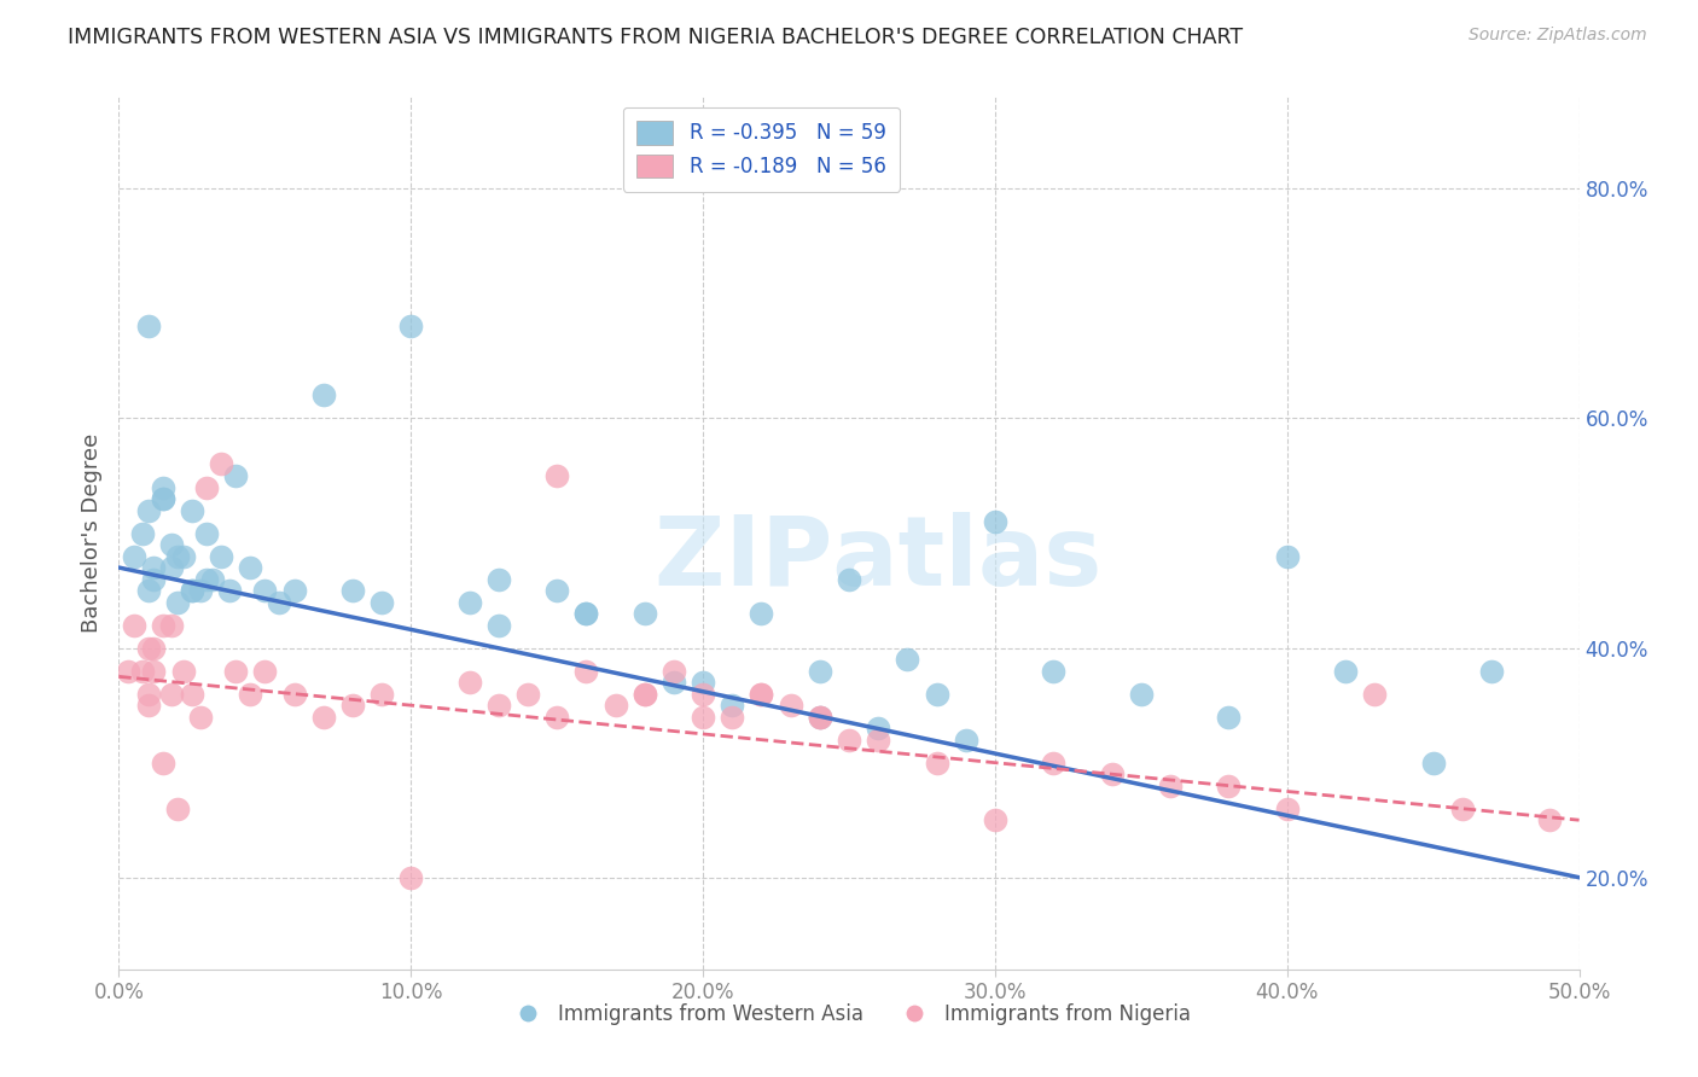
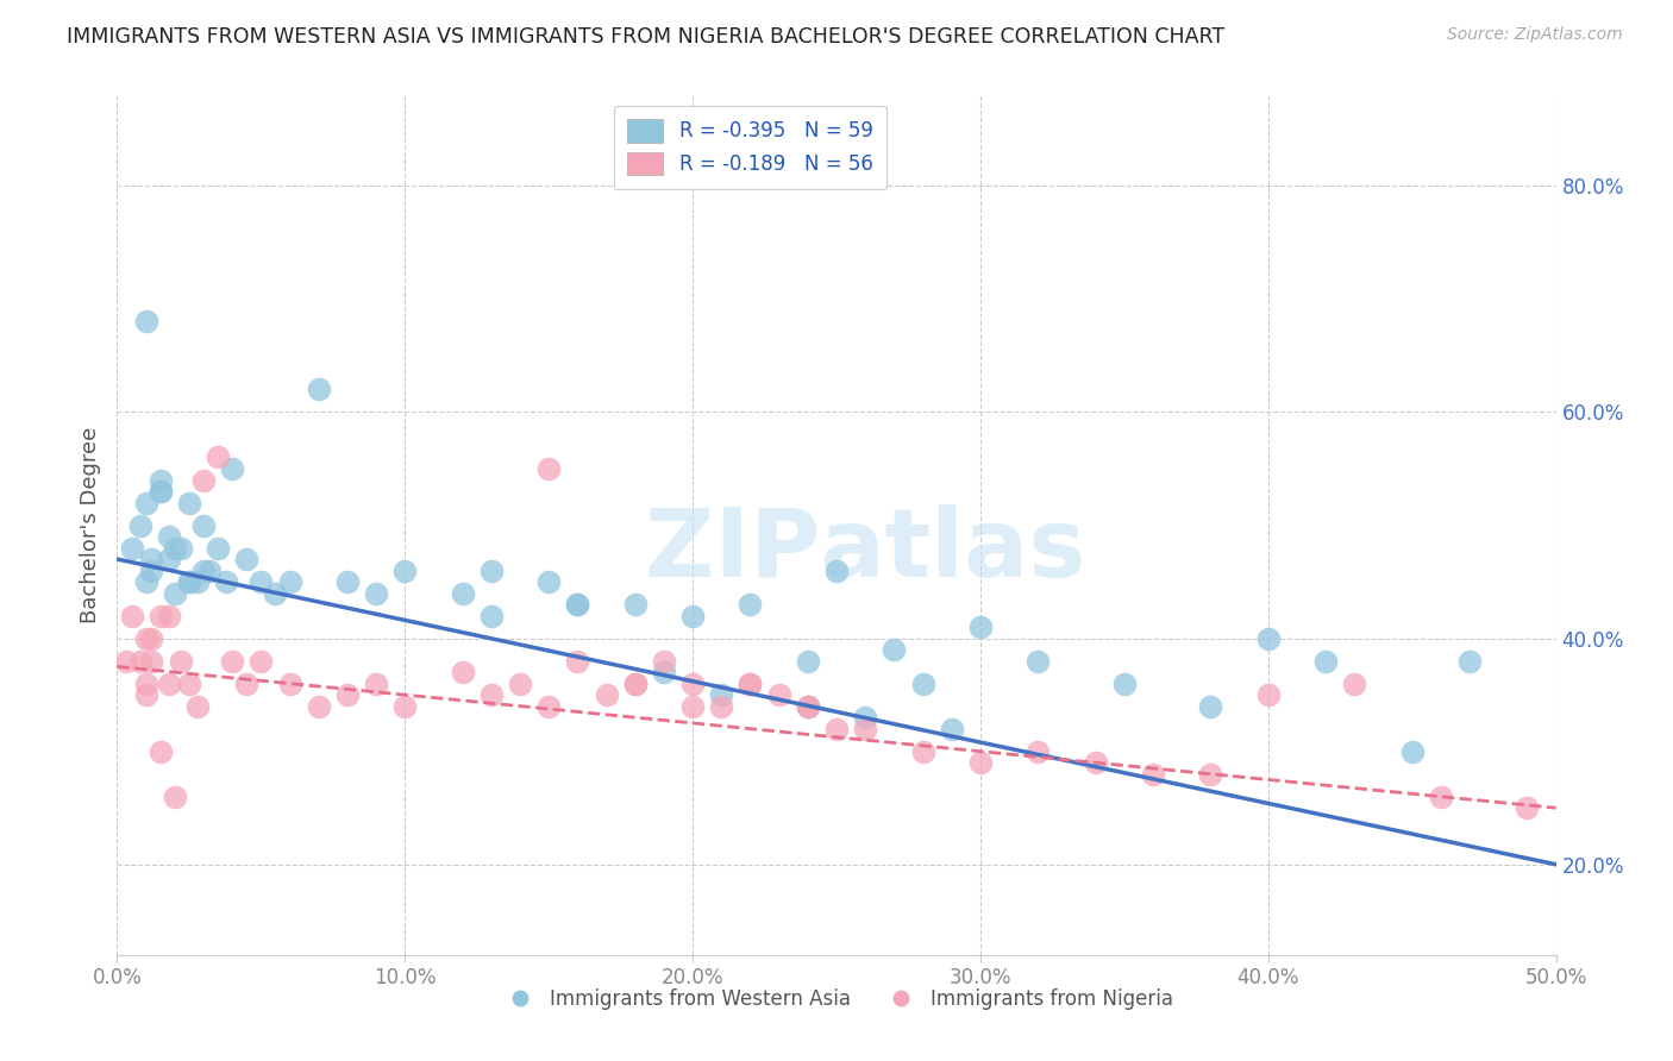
Immigrants from Western Asia/10.0%: 68% -> 46%
Immigrants from Nigeria/10.0%: 20% -> 34%
Immigrants from Western Asia/20.0%: 37% -> 42%
Immigrants from Western Asia/30.0%: 51% -> 41%
Immigrants from Nigeria/30.0%: 25% -> 29%
Immigrants from Western Asia/40.0%: 48% -> 40%
Immigrants from Nigeria/40.0%: 26% -> 35%
